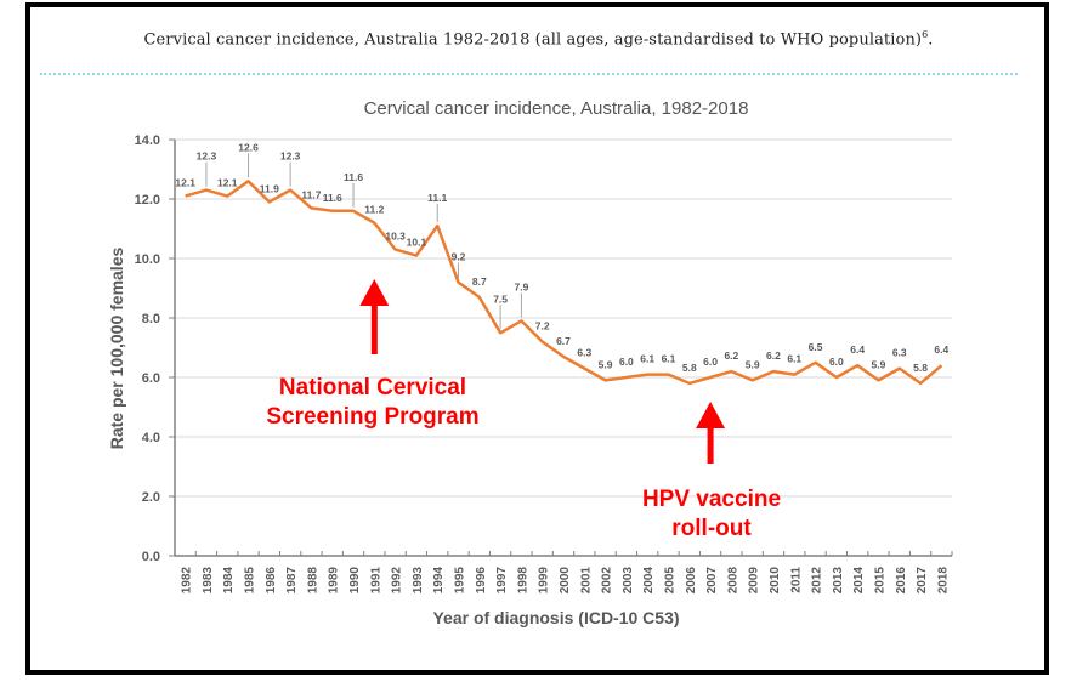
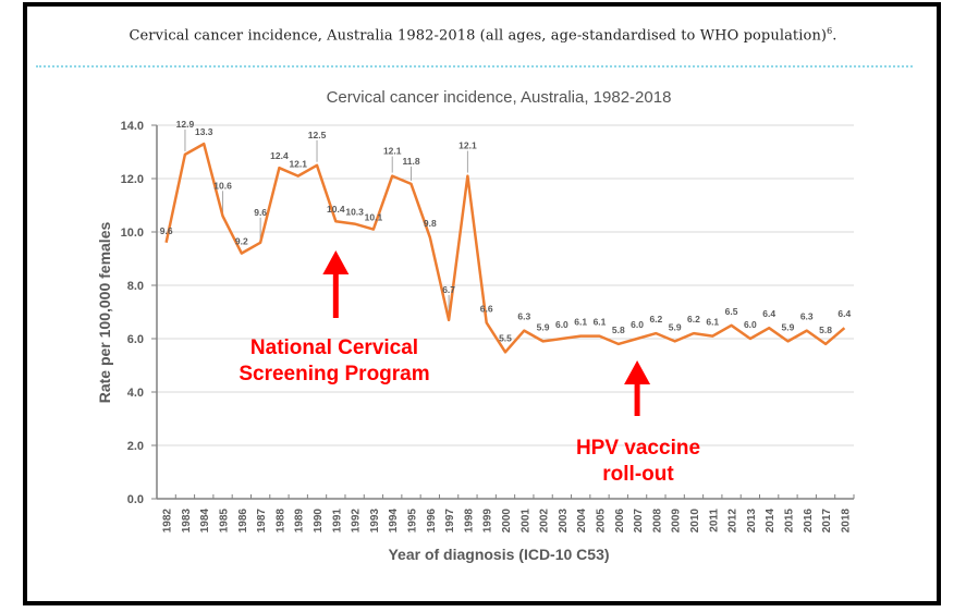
1982: 12.1 -> 9.6
1983: 12.3 -> 12.9
1984: 12.1 -> 13.3
1985: 12.6 -> 10.6
1986: 11.9 -> 9.2
1987: 12.3 -> 9.6
1988: 11.7 -> 12.4
1989: 11.6 -> 12.1
1990: 11.6 -> 12.5
1991: 11.2 -> 10.4
1994: 11.1 -> 12.1
1995: 9.2 -> 11.8
1996: 8.7 -> 9.8
1997: 7.5 -> 6.7
1998: 7.9 -> 12.1
1999: 7.2 -> 6.6
2000: 6.7 -> 5.5
